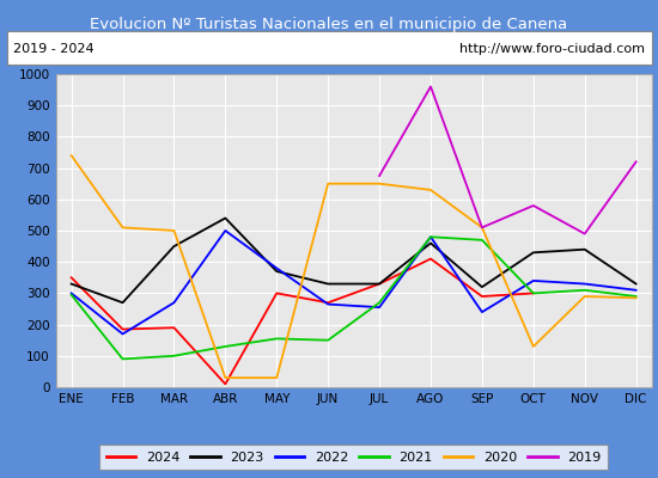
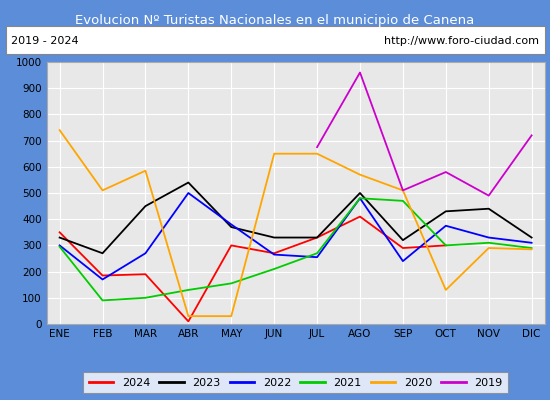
2020/MAR: 500 -> 585
2021/JUN: 150 -> 210
2023/AGO: 460 -> 500
2020/AGO: 630 -> 570
2022/OCT: 340 -> 375
